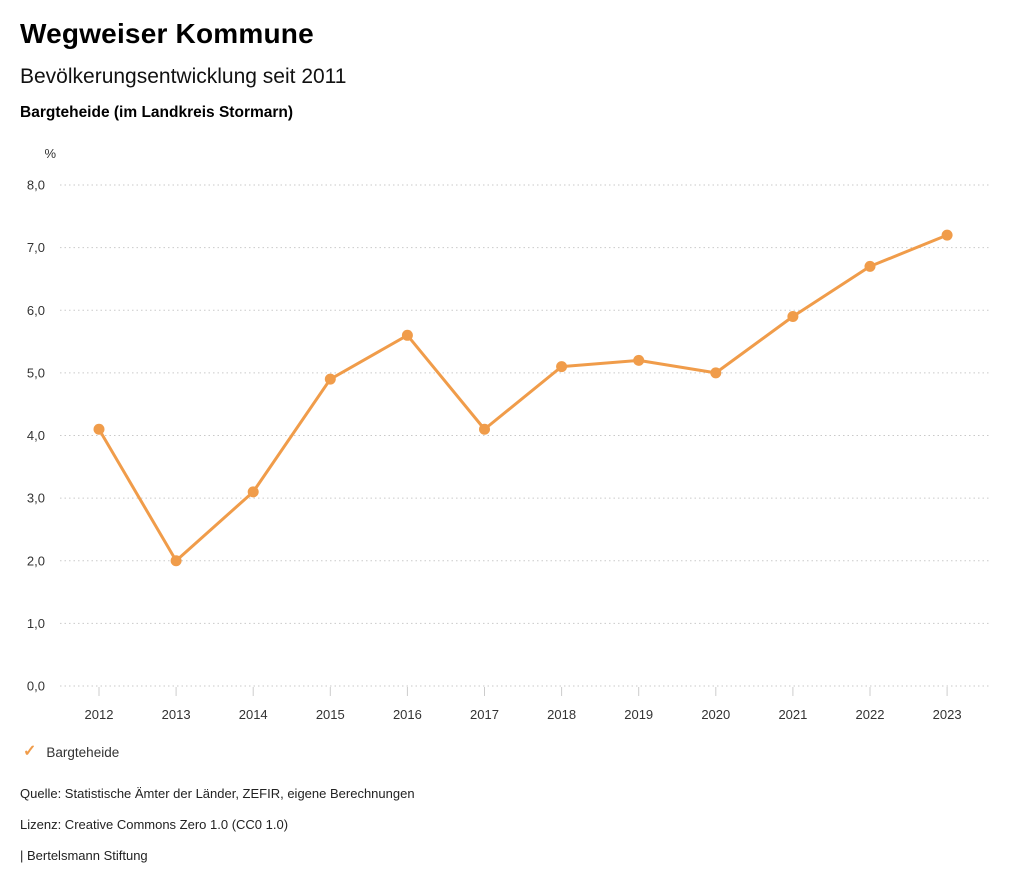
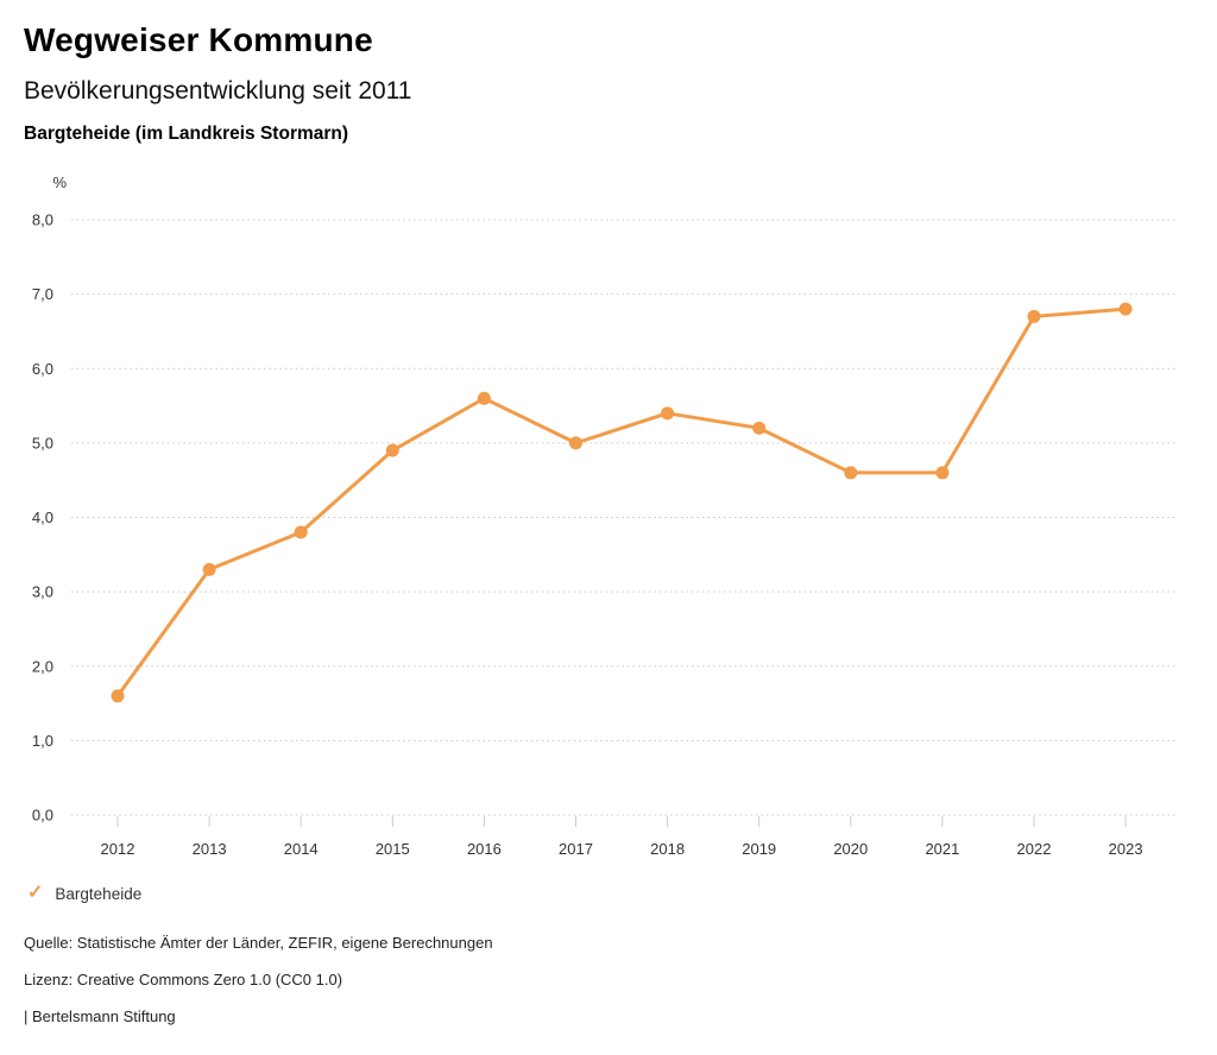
2012: 4,1 -> 1,6
2013: 2,0 -> 3,3
2014: 3,1 -> 3,8
2017: 4,1 -> 5,0
2018: 5,1 -> 5,4
2020: 5,0 -> 4,6
2021: 5,9 -> 4,6
2023: 7,2 -> 6,8
